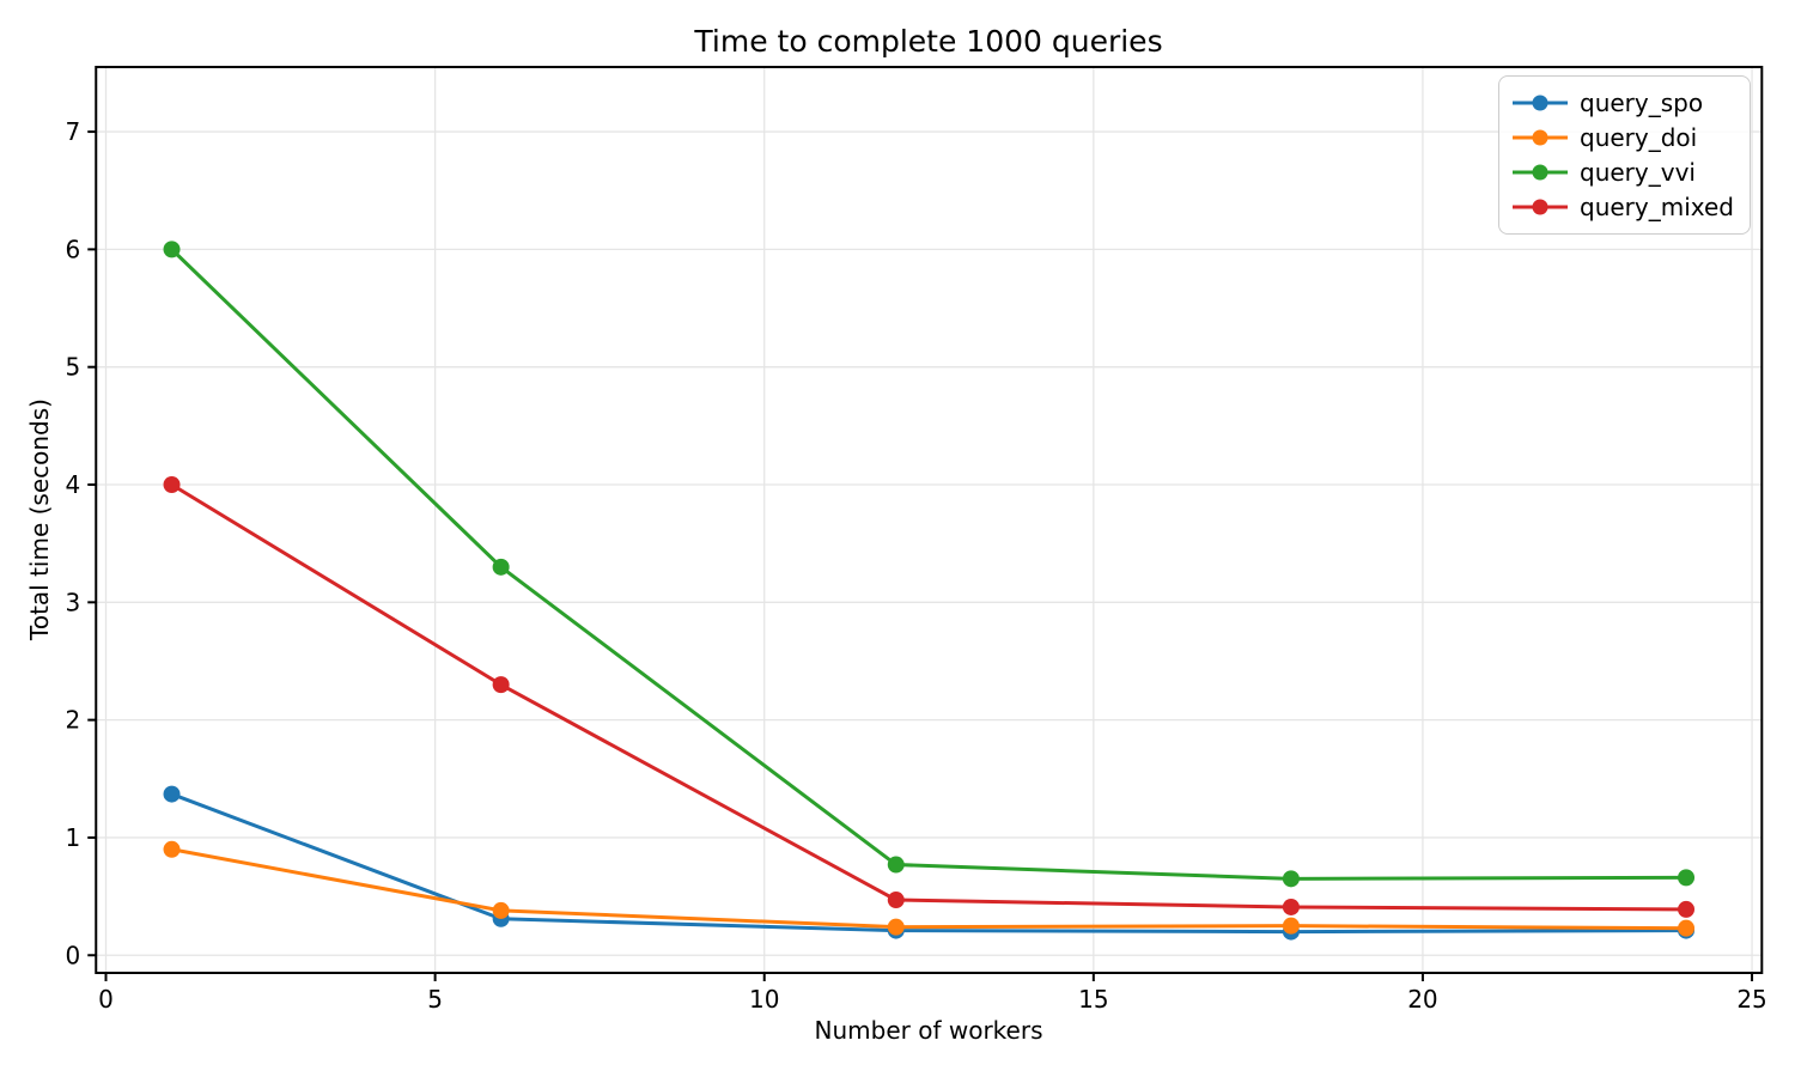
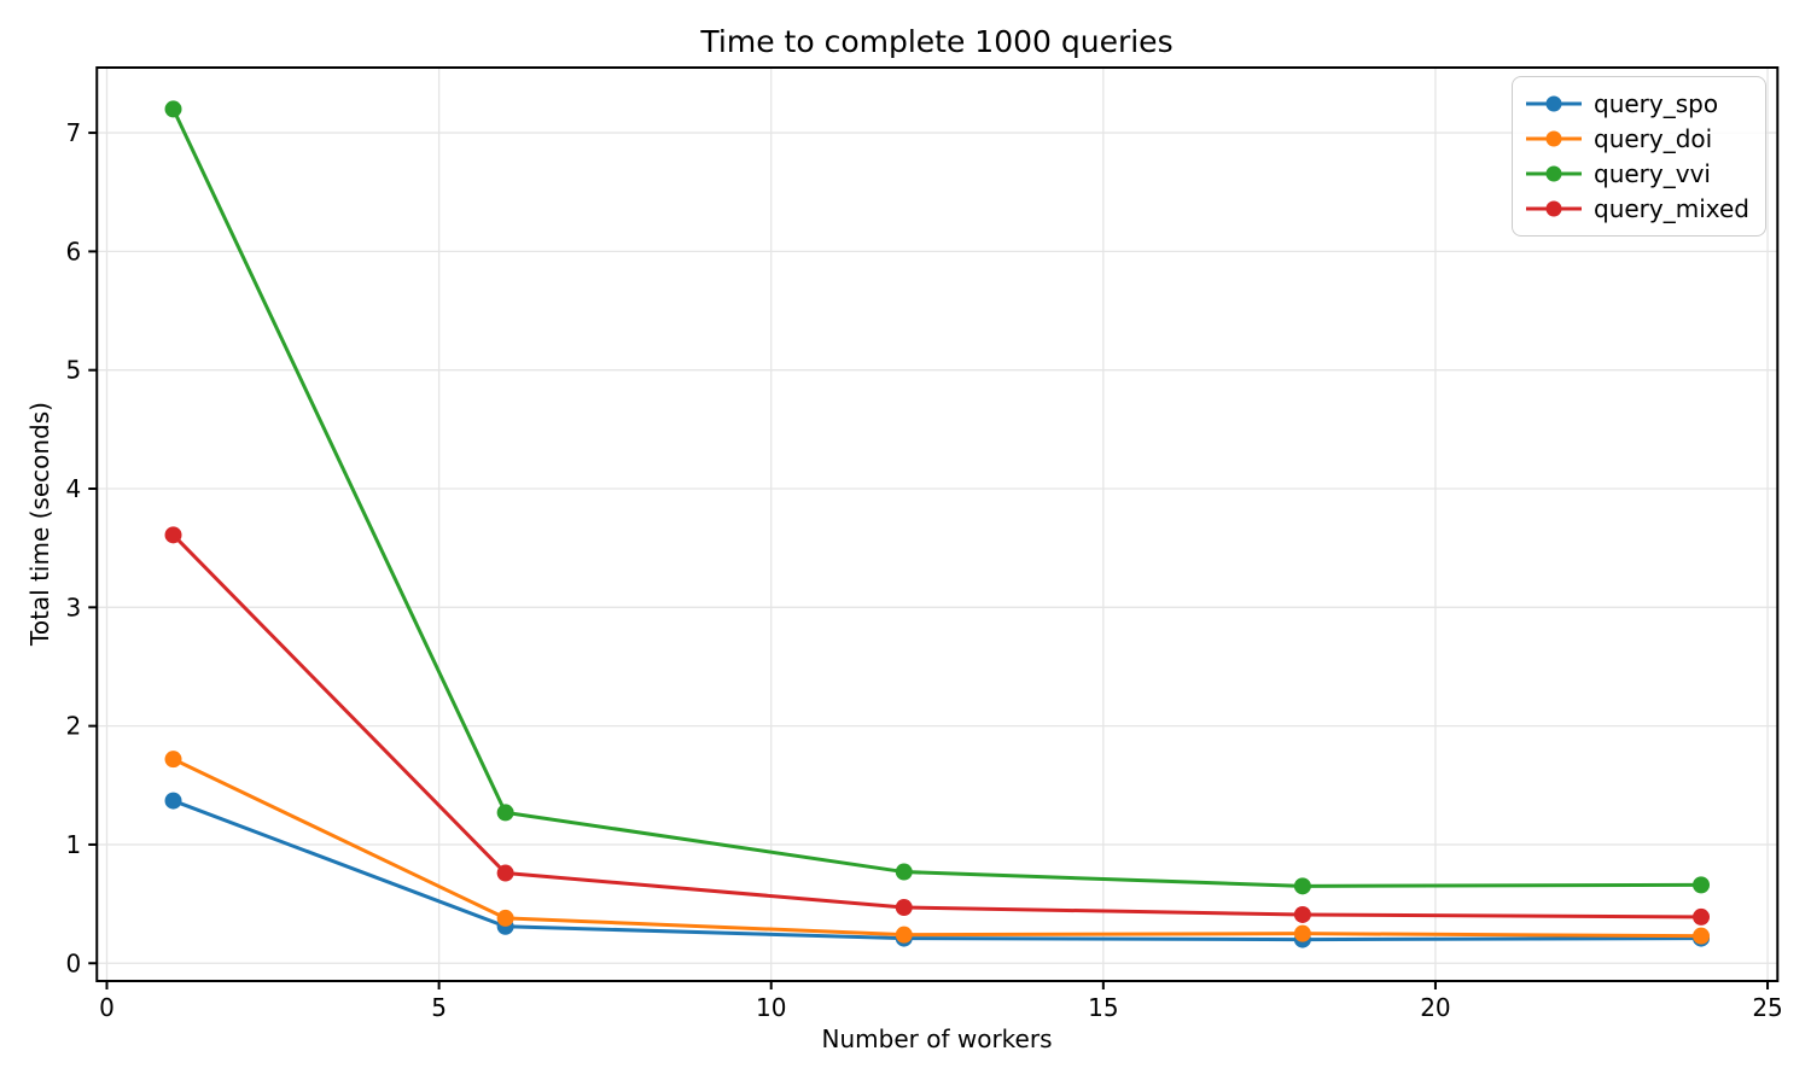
query_doi/1: 0.9 -> 1.7
query_vvi/1: 6.0 -> 7.2
query_mixed/1: 4.0 -> 3.6
query_vvi/6: 3.3 -> 1.3
query_mixed/6: 2.3 -> 0.8
